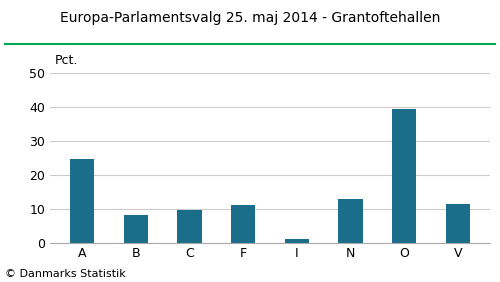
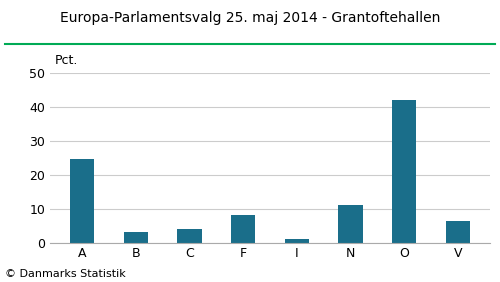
B: 8.0 -> 3.0
C: 9.5 -> 4.0
F: 11.0 -> 8.2
N: 13.0 -> 11.1
O: 39.5 -> 42.2
V: 11.5 -> 6.3
